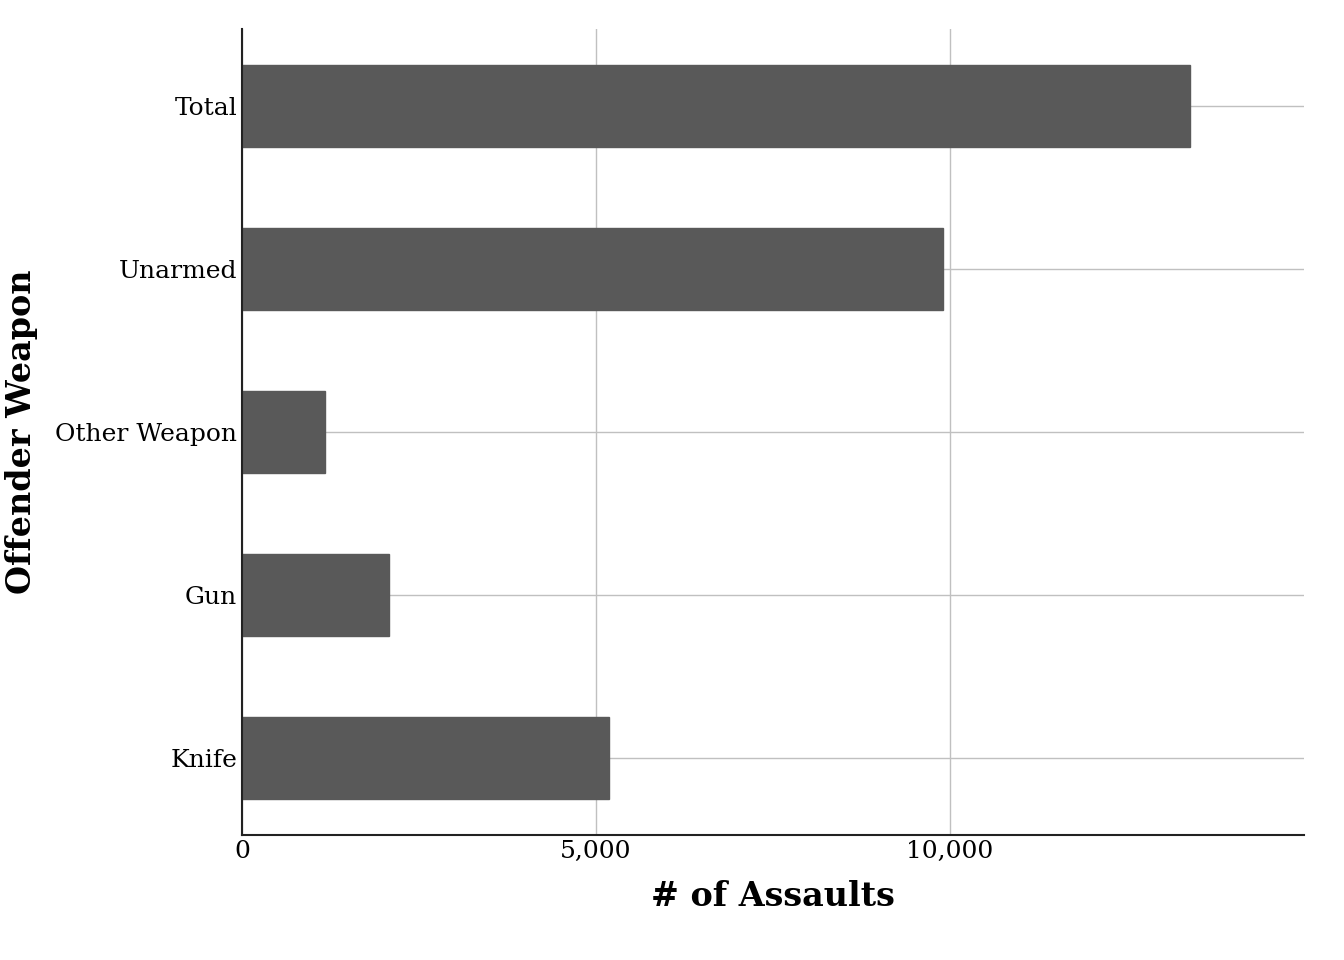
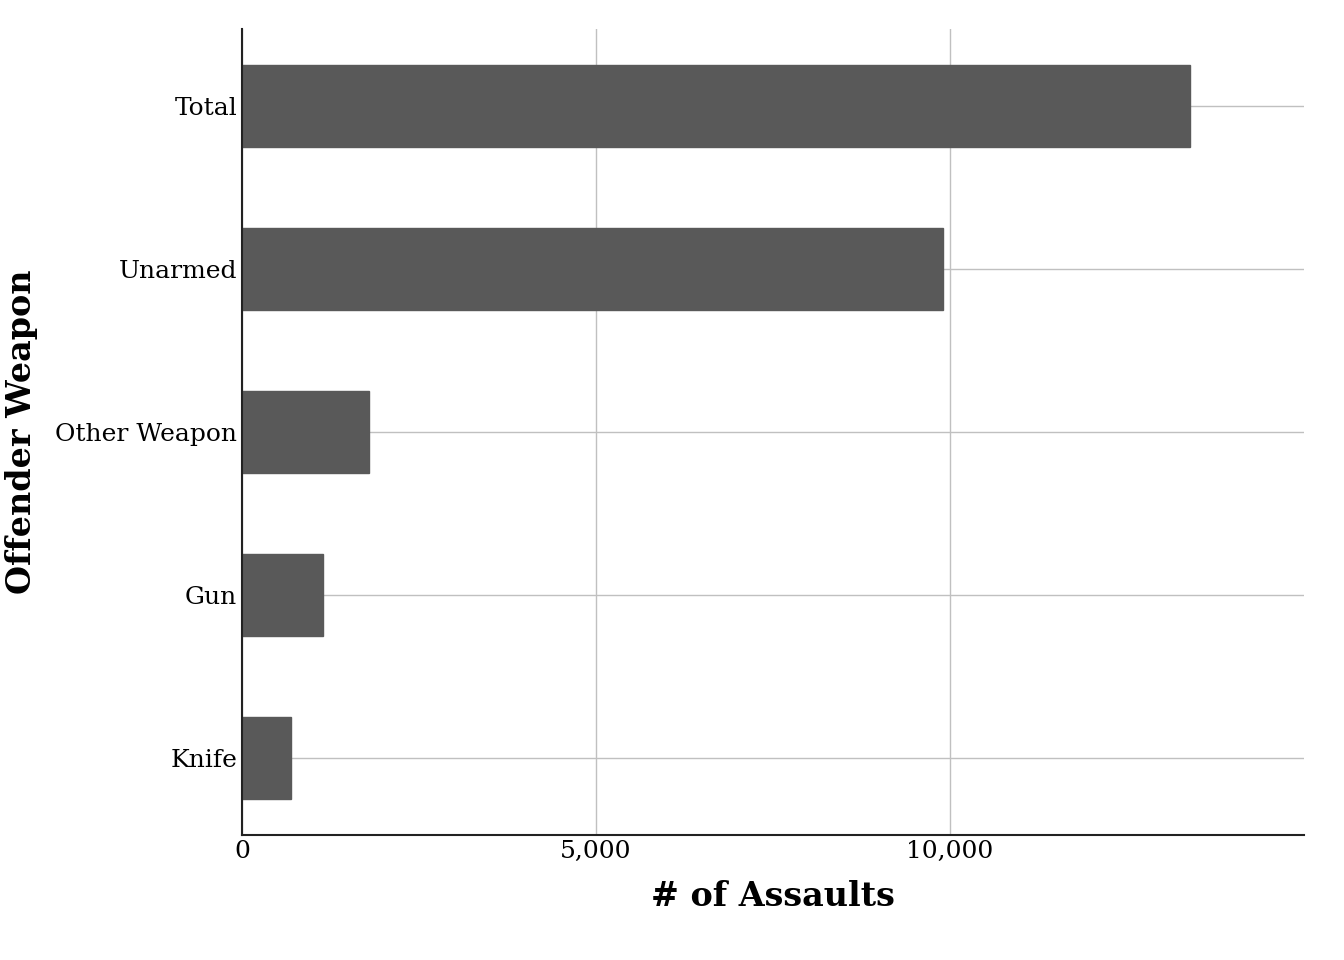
Other Weapon: 1,180 -> 1,800
Gun: 2,080 -> 1,150
Knife: 5,180 -> 700
